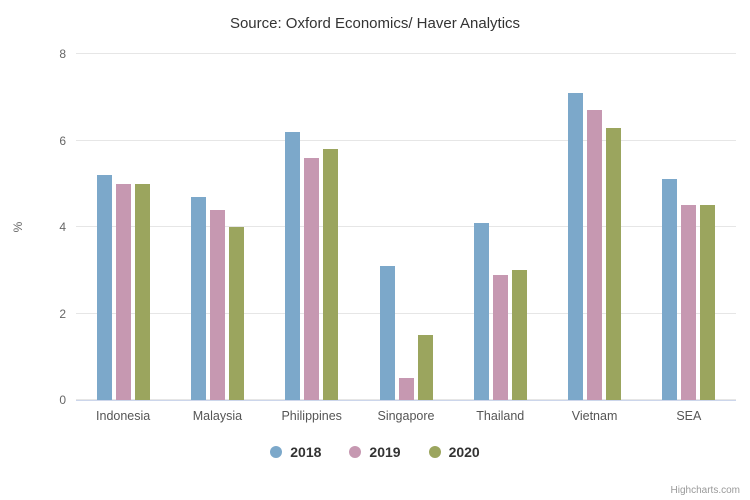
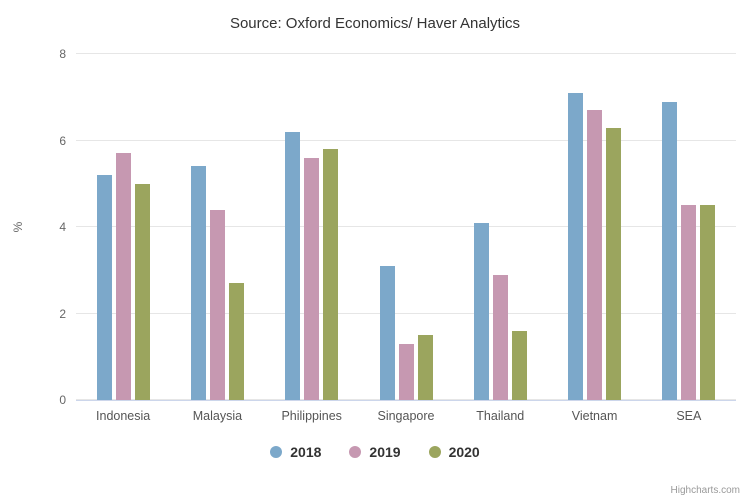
2019/Indonesia: 5.0 -> 5.7
2018/Malaysia: 4.7 -> 5.4
2020/Malaysia: 4.0 -> 2.7
2019/Singapore: 0.5 -> 1.3
2020/Thailand: 3.0 -> 1.6
2018/SEA: 5.1 -> 6.9
